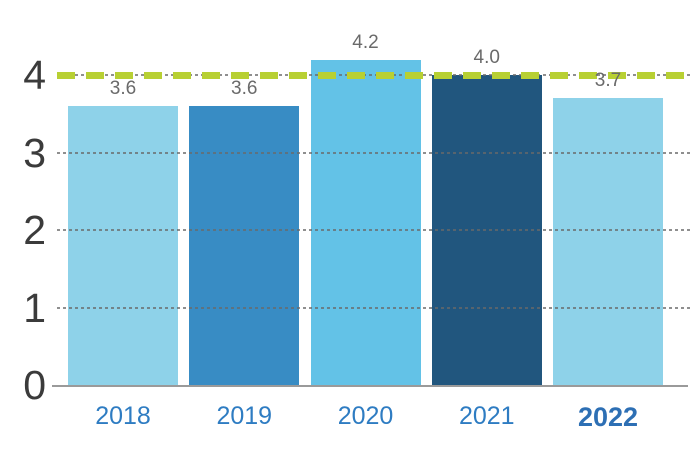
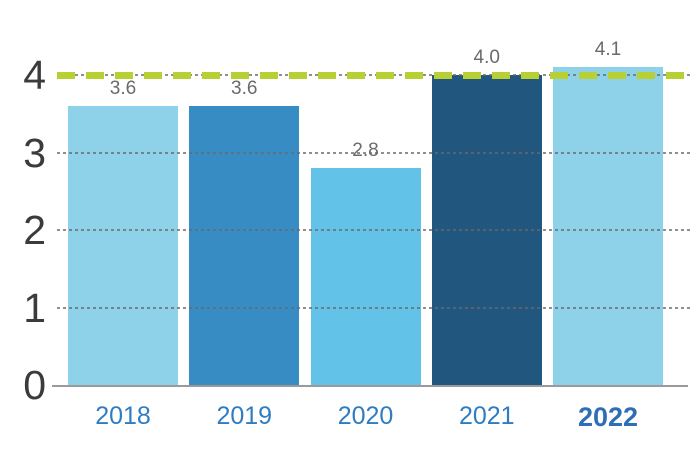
2020: 4.2 -> 2.8
2022: 3.7 -> 4.1
